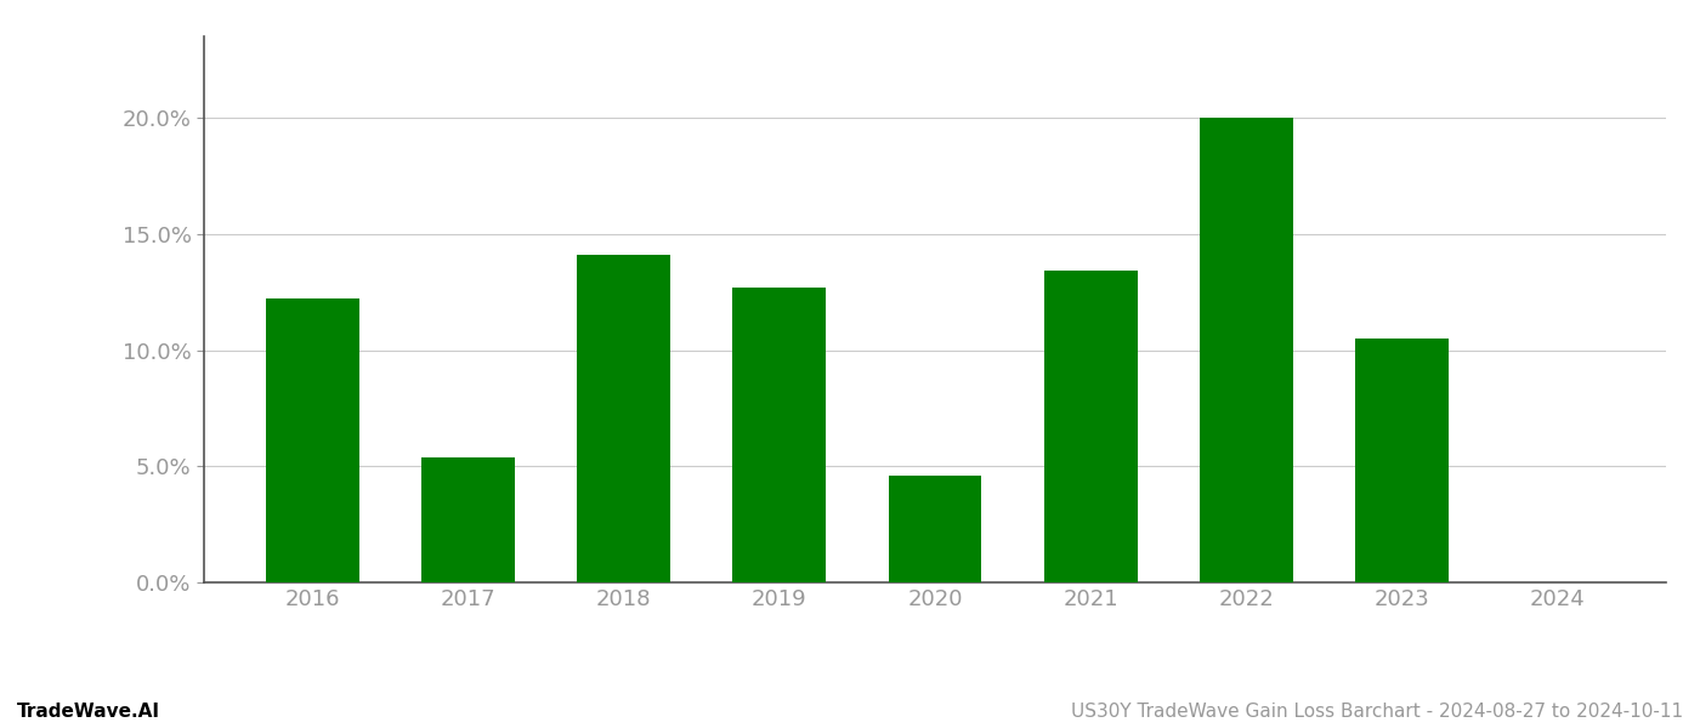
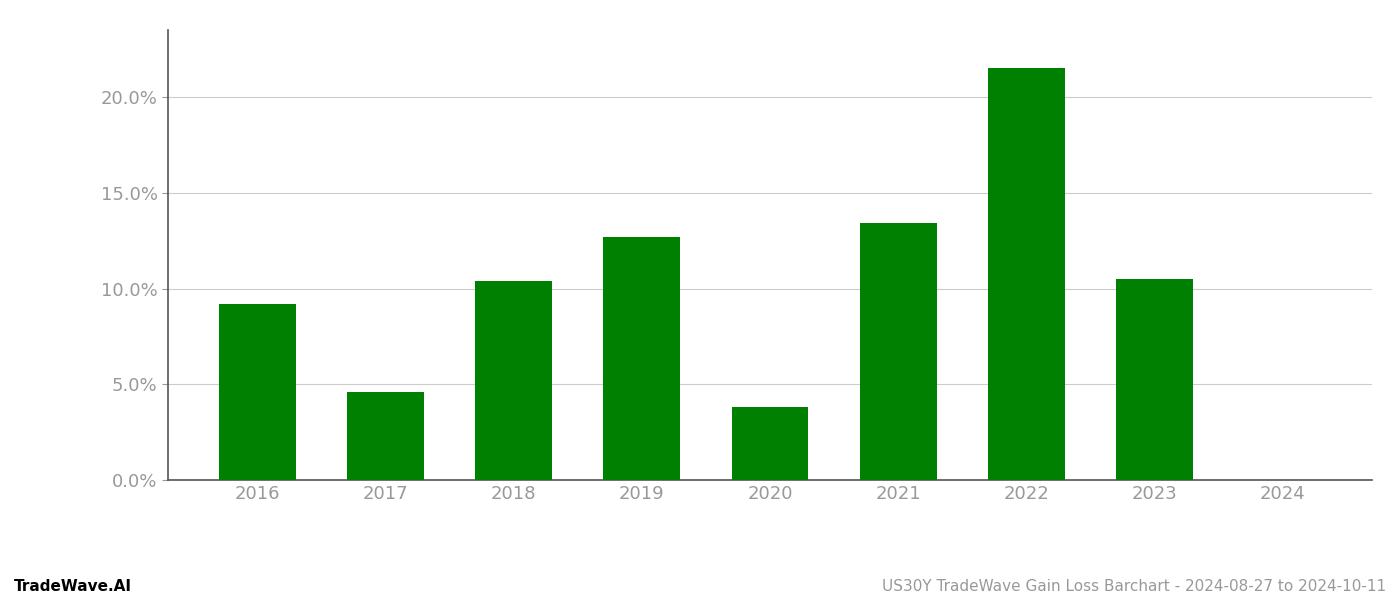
2016: 12.2% -> 9.2%
2017: 5.4% -> 4.6%
2018: 14.1% -> 10.4%
2020: 4.6% -> 3.8%
2022: 20.0% -> 21.5%
